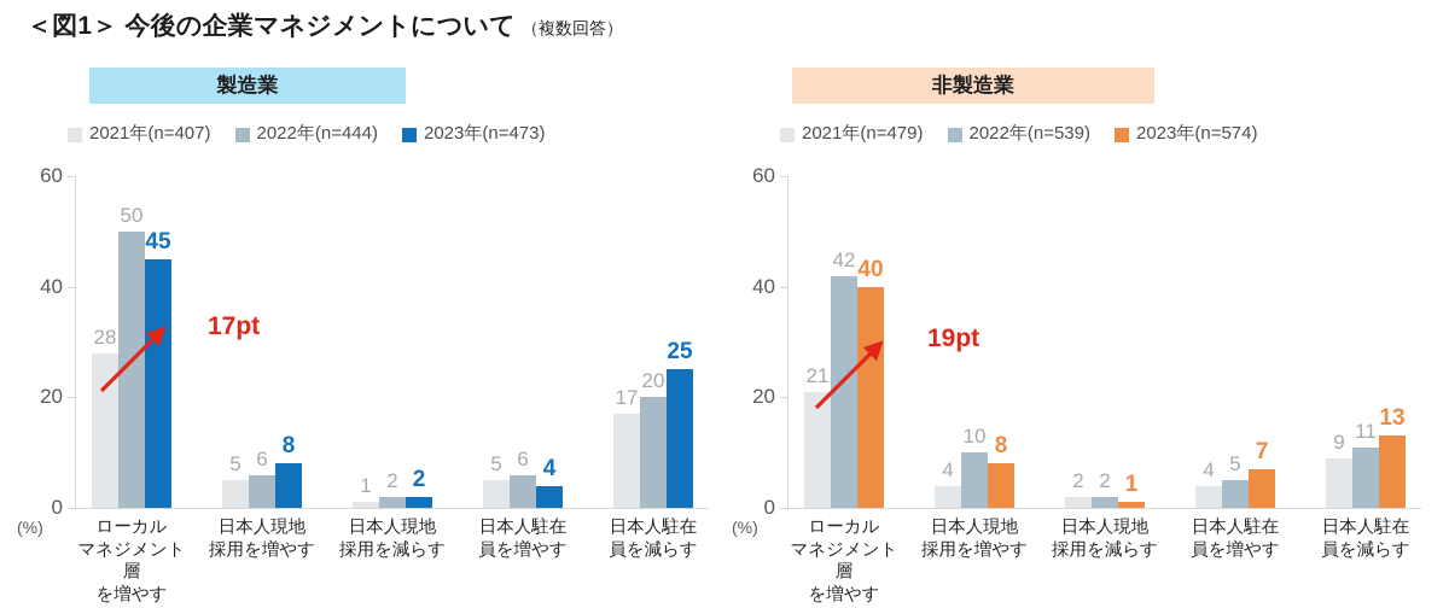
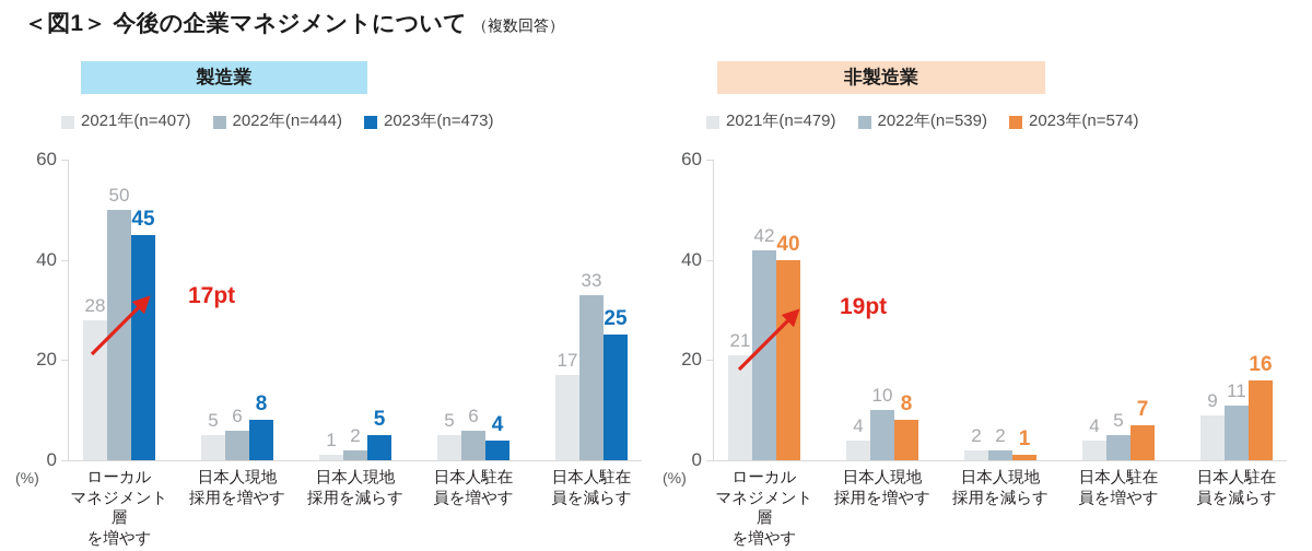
製造業/2023年(n=473)/日本人現地採用を減らす: 2 -> 5
製造業/2022年(n=444)/日本人駐在員を減らす: 20 -> 33
非製造業/2023年(n=574)/日本人駐在員を減らす: 13 -> 16
